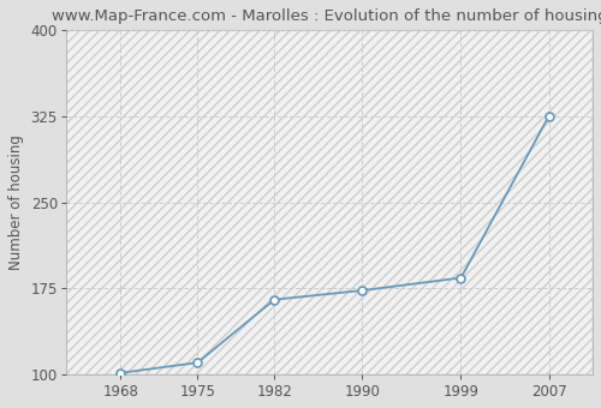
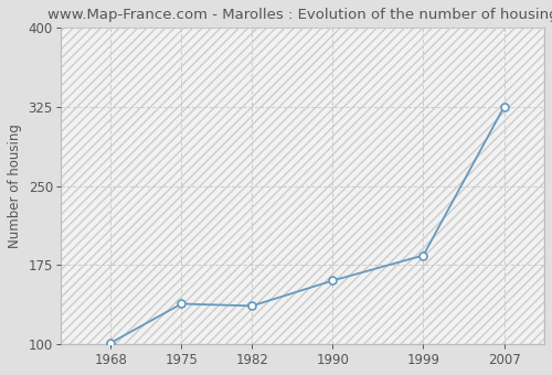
1975: 110 -> 138
1982: 165 -> 136
1990: 173 -> 160
